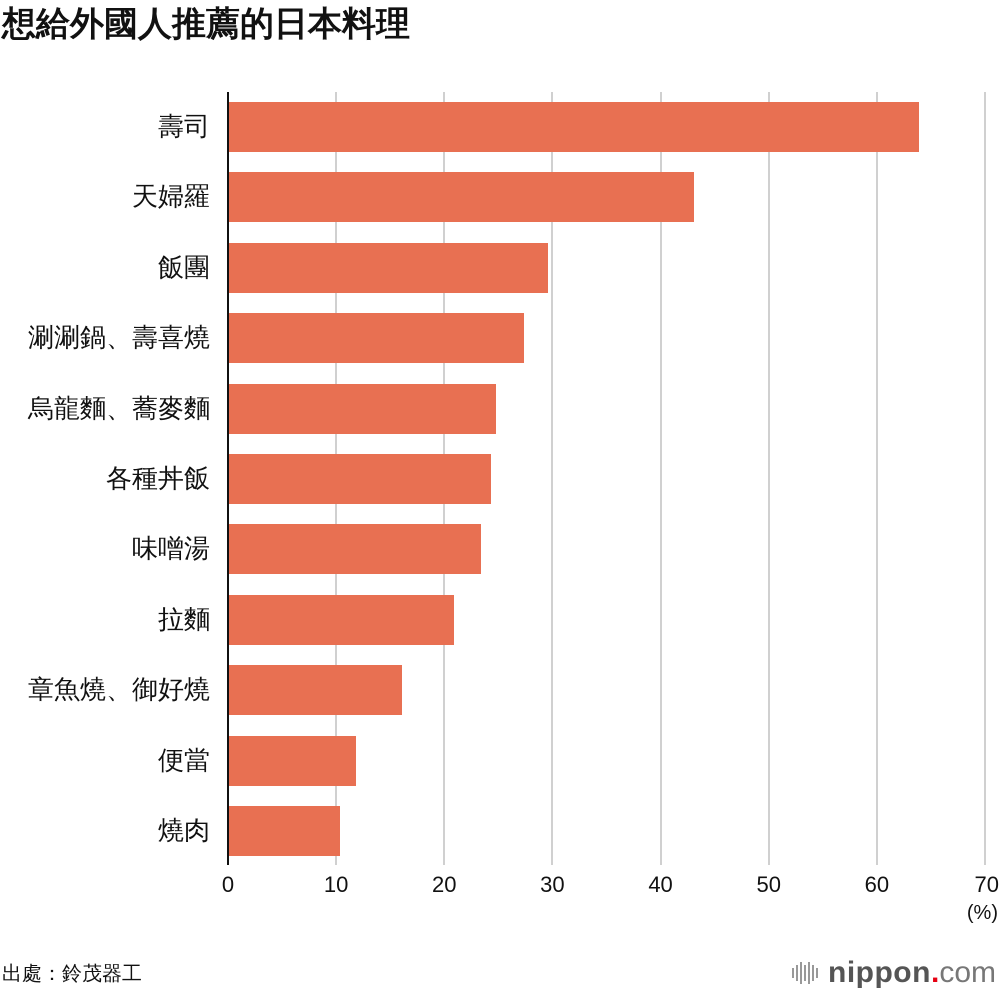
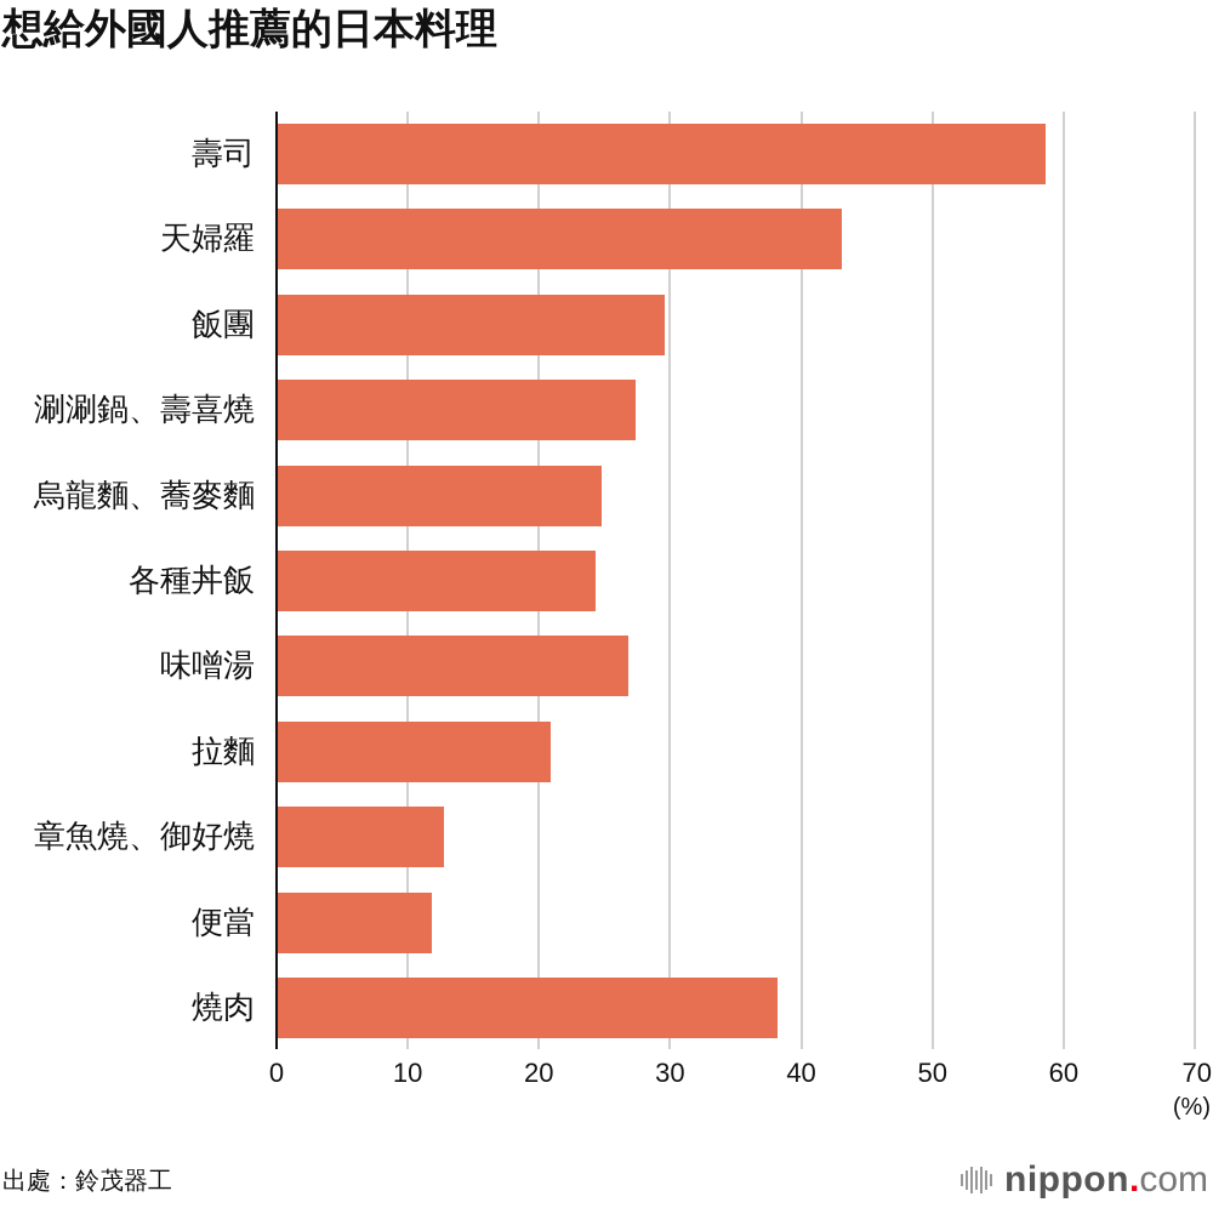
壽司: 63.8 -> 58.5
味噌湯: 23.3 -> 26.7
章魚燒、御好燒: 16.0 -> 12.7
燒肉: 10.3 -> 38.1
